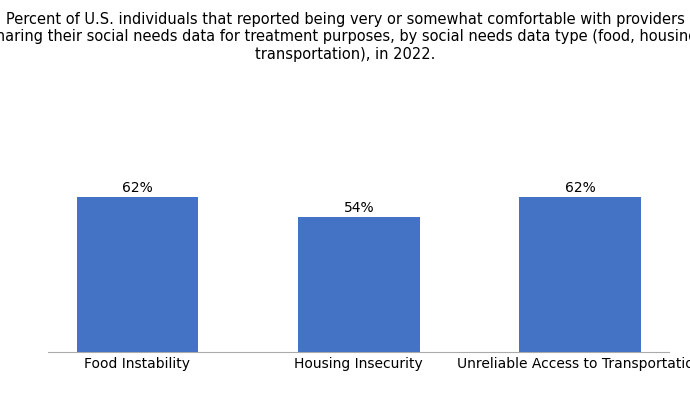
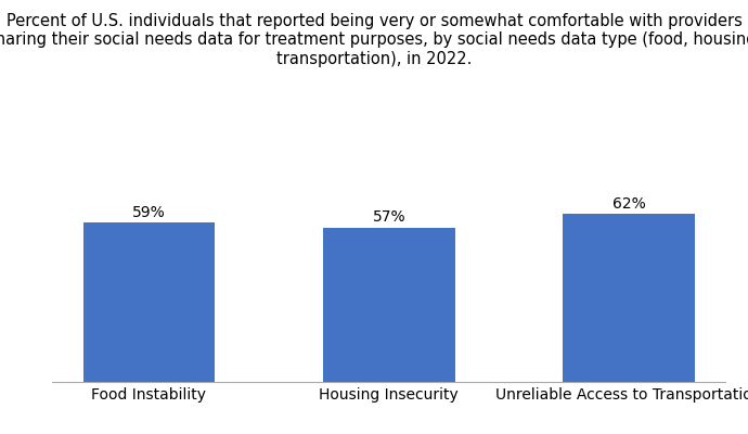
Food Instability: 62% -> 59%
Housing Insecurity: 54% -> 57%
